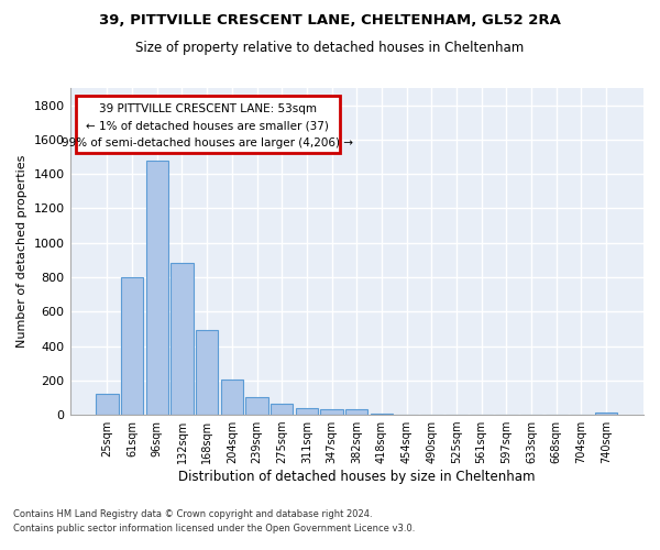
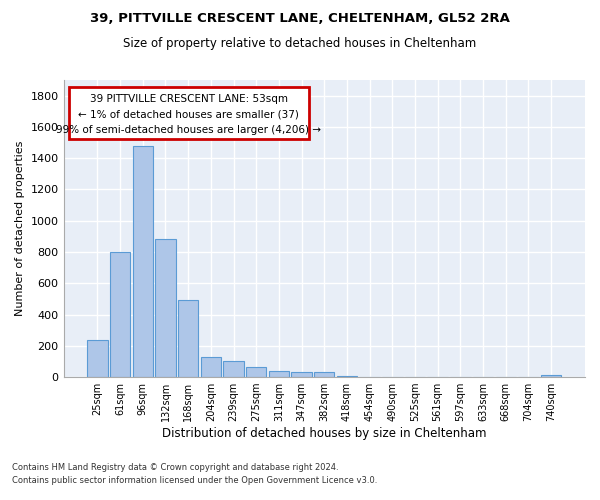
25sqm: 120 -> 240
204sqm: 200 -> 130
